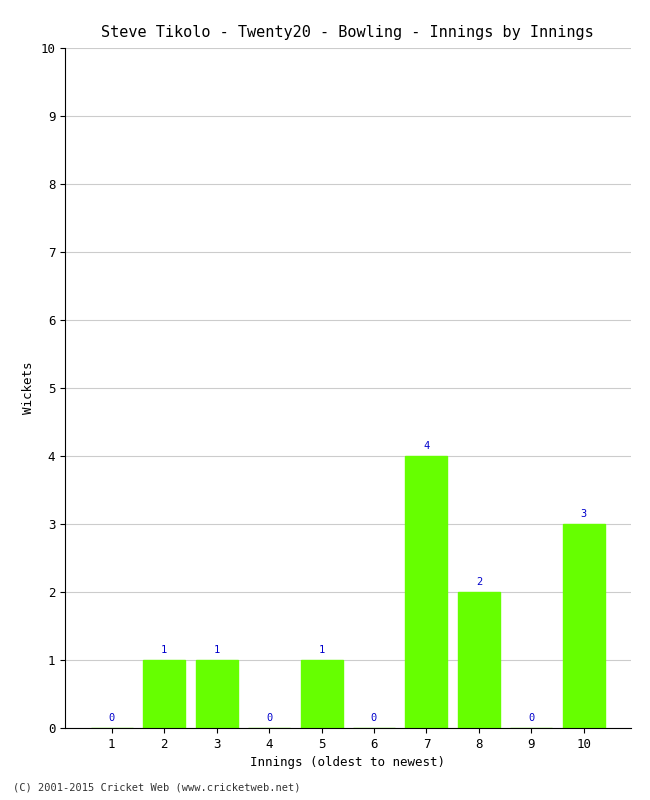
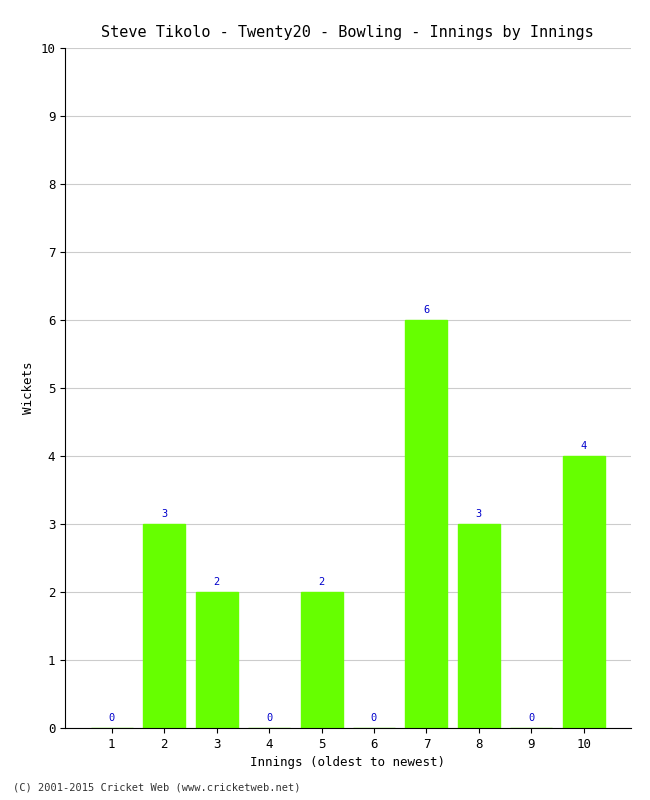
2: 1 -> 3
3: 1 -> 2
5: 1 -> 2
7: 4 -> 6
8: 2 -> 3
10: 3 -> 4
